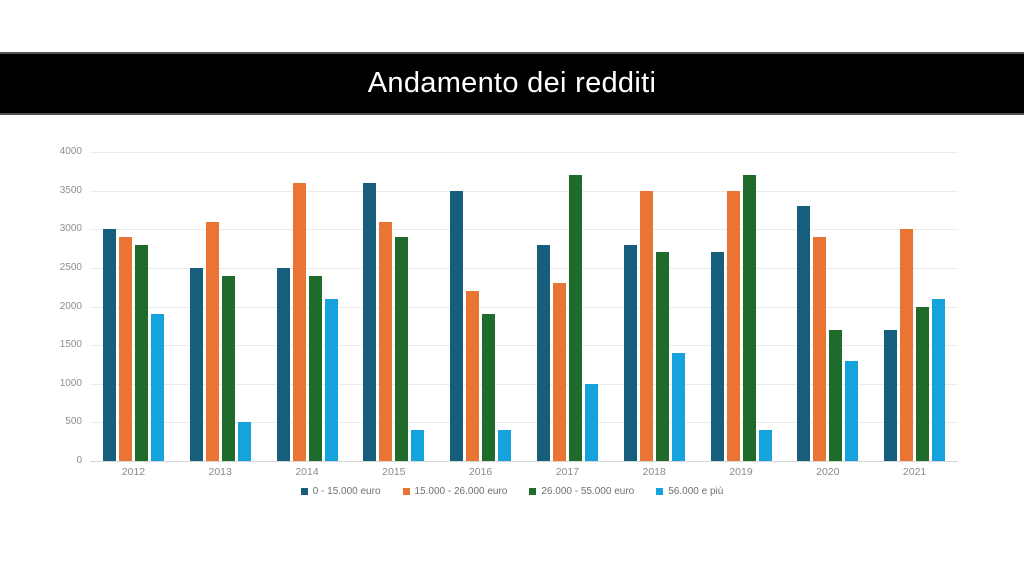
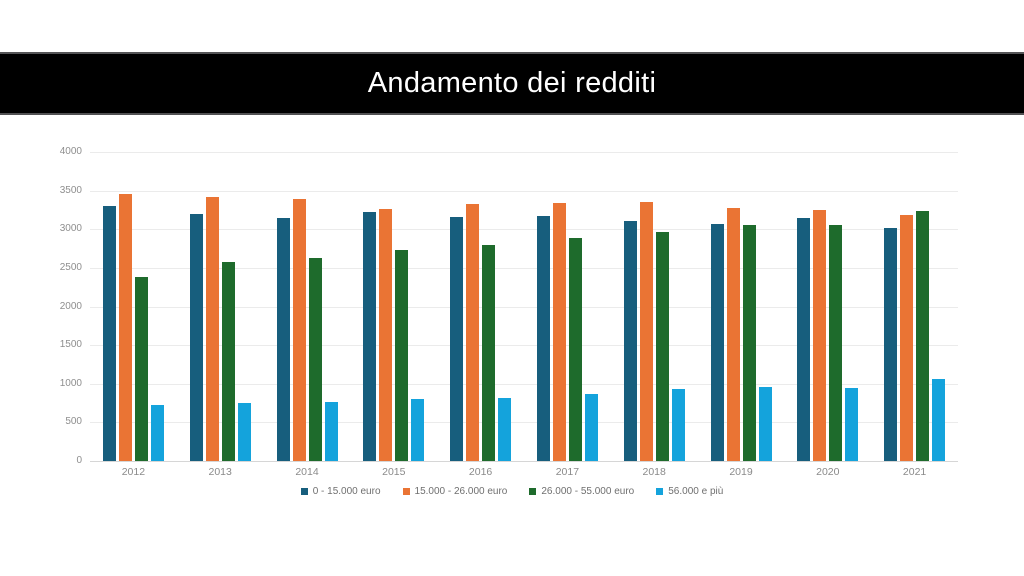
0 - 15.000 euro/2012: 3000 -> 3300
15.000 - 26.000 euro/2012: 2900 -> 3500
26.000 - 55.000 euro/2012: 2800 -> 2400
56.000 e più/2012: 1900 -> 700
0 - 15.000 euro/2013: 2500 -> 3200
15.000 - 26.000 euro/2013: 3100 -> 3400
26.000 - 55.000 euro/2013: 2400 -> 2600
56.000 e più/2013: 500 -> 800
0 - 15.000 euro/2014: 2500 -> 3100
15.000 - 26.000 euro/2014: 3600 -> 3400
26.000 - 55.000 euro/2014: 2400 -> 2600
56.000 e più/2014: 2100 -> 800
0 - 15.000 euro/2015: 3600 -> 3200
15.000 - 26.000 euro/2015: 3100 -> 3300
26.000 - 55.000 euro/2015: 2900 -> 2700
56.000 e più/2015: 400 -> 800
0 - 15.000 euro/2016: 3500 -> 3200
15.000 - 26.000 euro/2016: 2200 -> 3300
26.000 - 55.000 euro/2016: 1900 -> 2800
56.000 e più/2016: 400 -> 800
0 - 15.000 euro/2017: 2800 -> 3200
15.000 - 26.000 euro/2017: 2300 -> 3300
26.000 - 55.000 euro/2017: 3700 -> 2900
56.000 e più/2017: 1000 -> 900
0 - 15.000 euro/2018: 2800 -> 3100
15.000 - 26.000 euro/2018: 3500 -> 3400
26.000 - 55.000 euro/2018: 2700 -> 3000
56.000 e più/2018: 1400 -> 900
0 - 15.000 euro/2019: 2700 -> 3100
15.000 - 26.000 euro/2019: 3500 -> 3300
26.000 - 55.000 euro/2019: 3700 -> 3100
56.000 e più/2019: 400 -> 1000
0 - 15.000 euro/2020: 3300 -> 3100
15.000 - 26.000 euro/2020: 2900 -> 3200
26.000 - 55.000 euro/2020: 1700 -> 3100
56.000 e più/2020: 1300 -> 900
0 - 15.000 euro/2021: 1700 -> 3000
15.000 - 26.000 euro/2021: 3000 -> 3200
26.000 - 55.000 euro/2021: 2000 -> 3200
56.000 e più/2021: 2100 -> 1100
